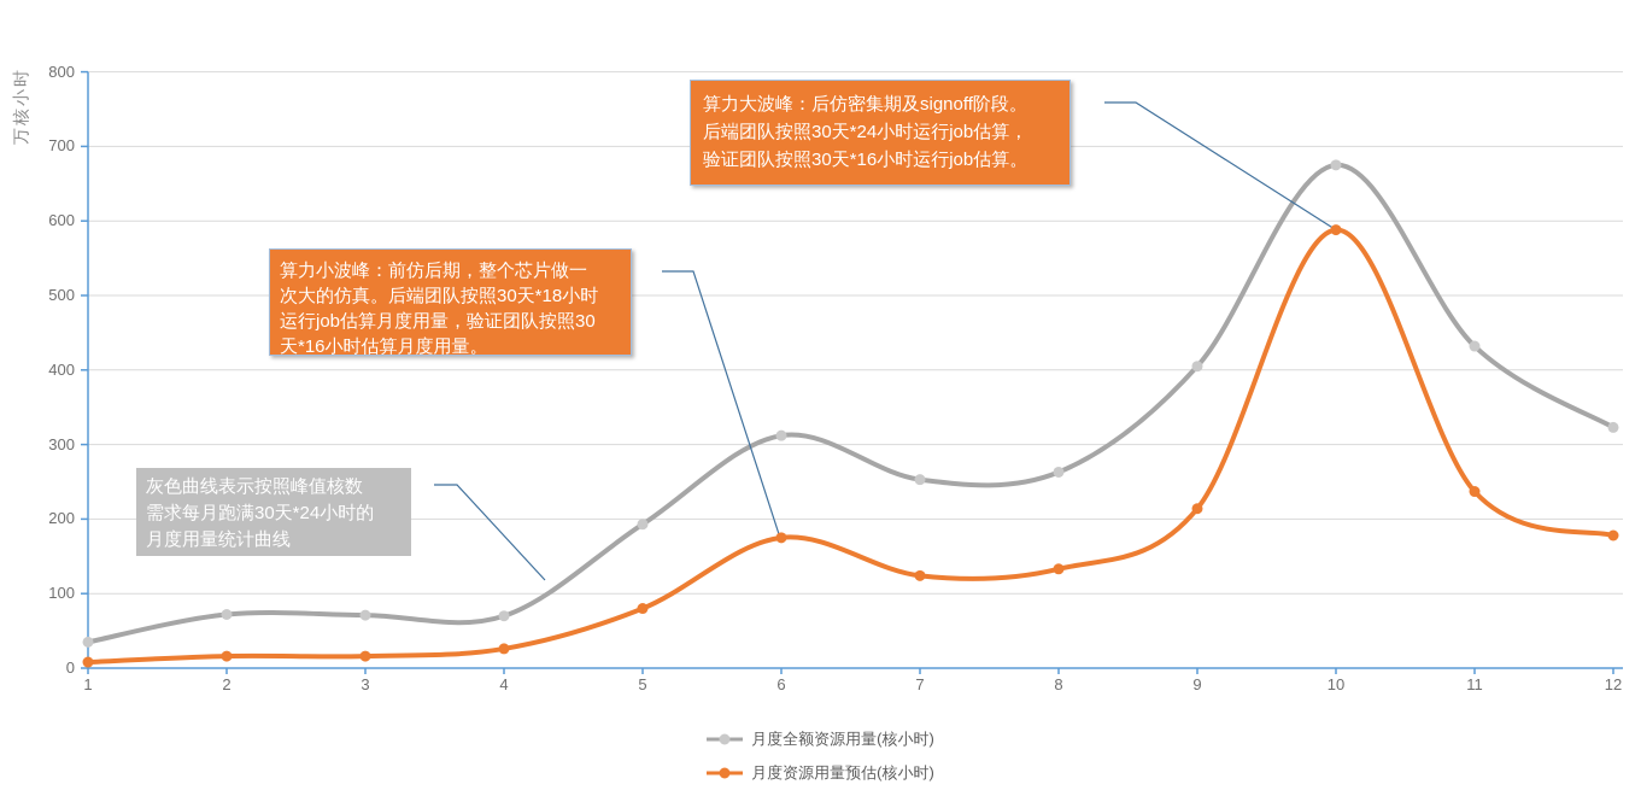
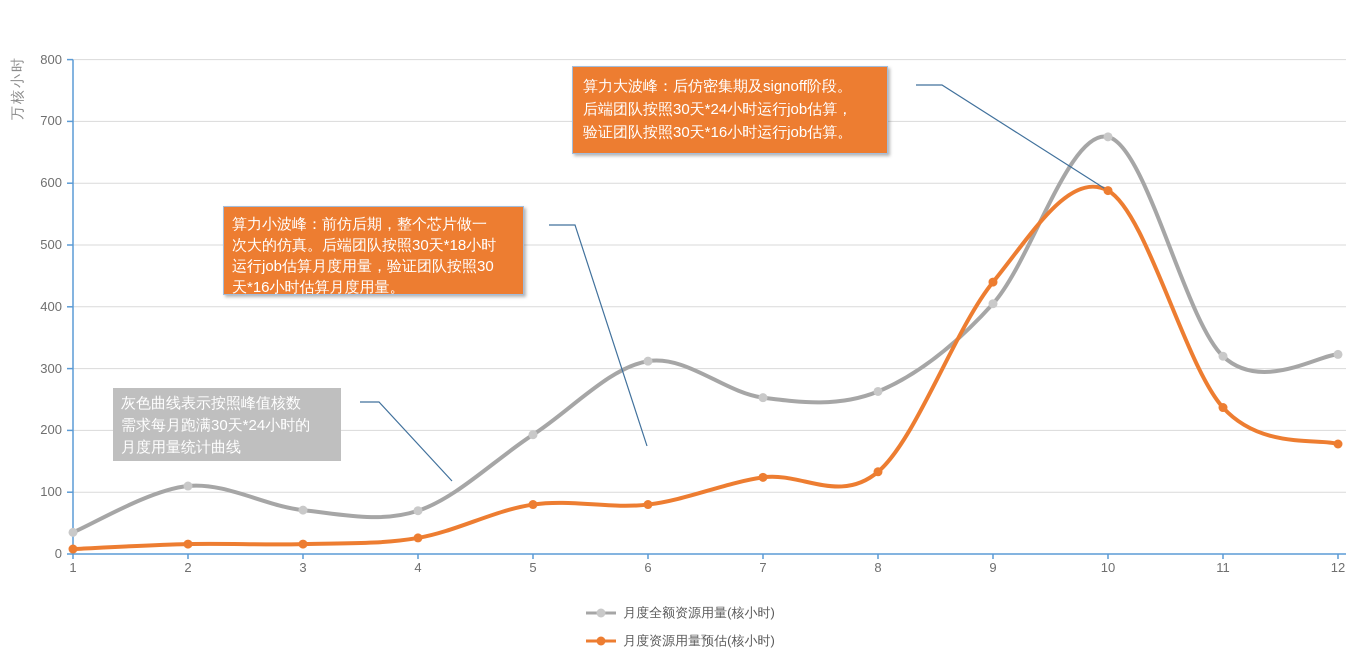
月度全额资源用量(核小时)/2: 70 -> 110
月度资源用量预估(核小时)/6: 180 -> 80
月度资源用量预估(核小时)/9: 210 -> 440
月度全额资源用量(核小时)/11: 430 -> 320
